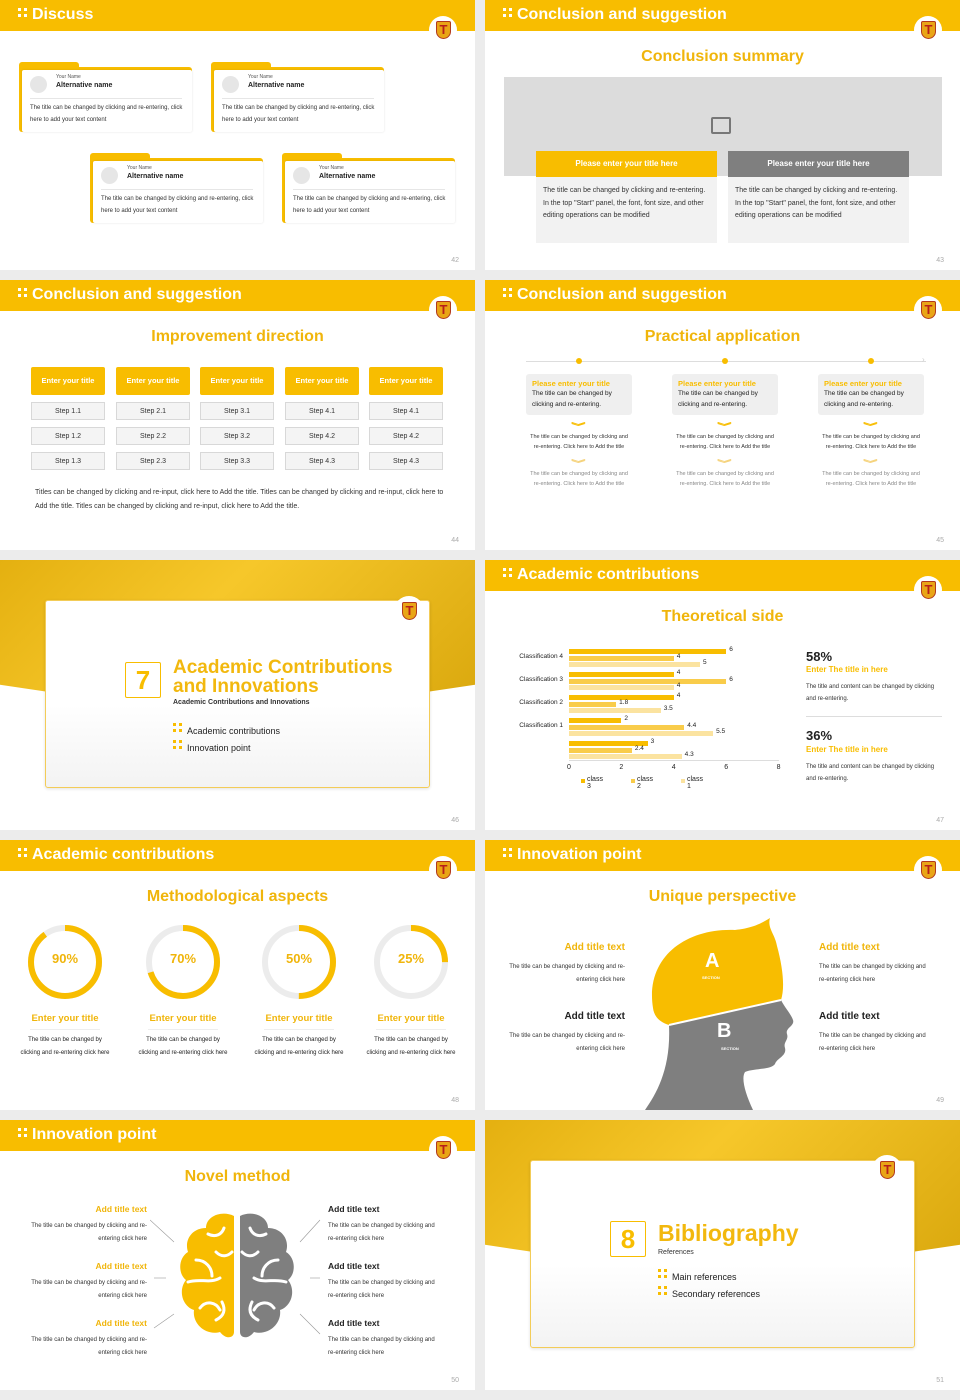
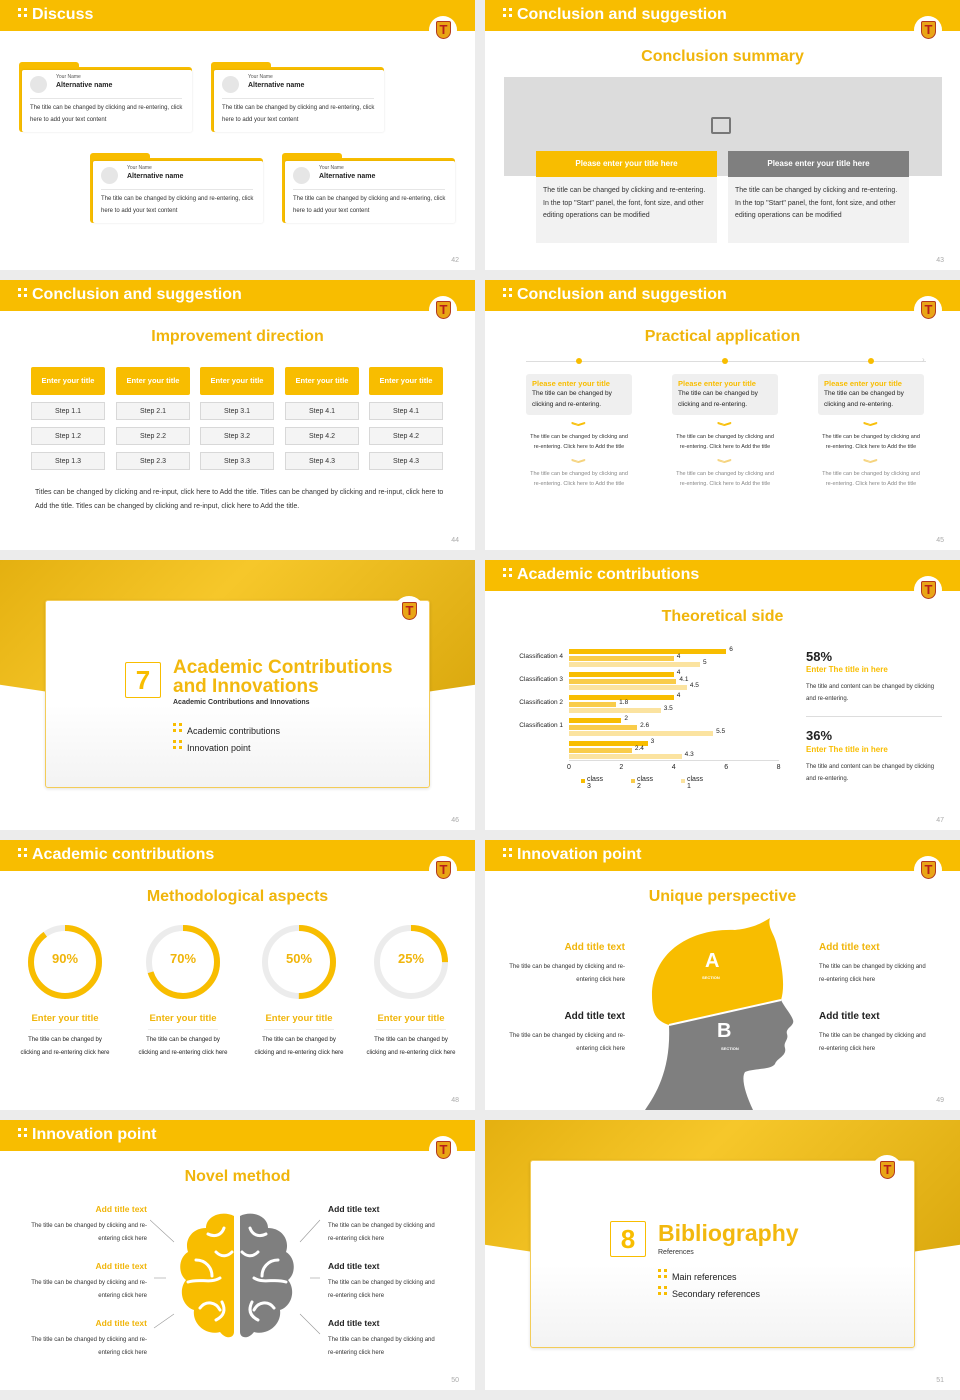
class 2/Classification 1: 4.4 -> 2.6
class 2/Classification 3: 6 -> 4.1
class 1/Classification 3: 4 -> 4.5
